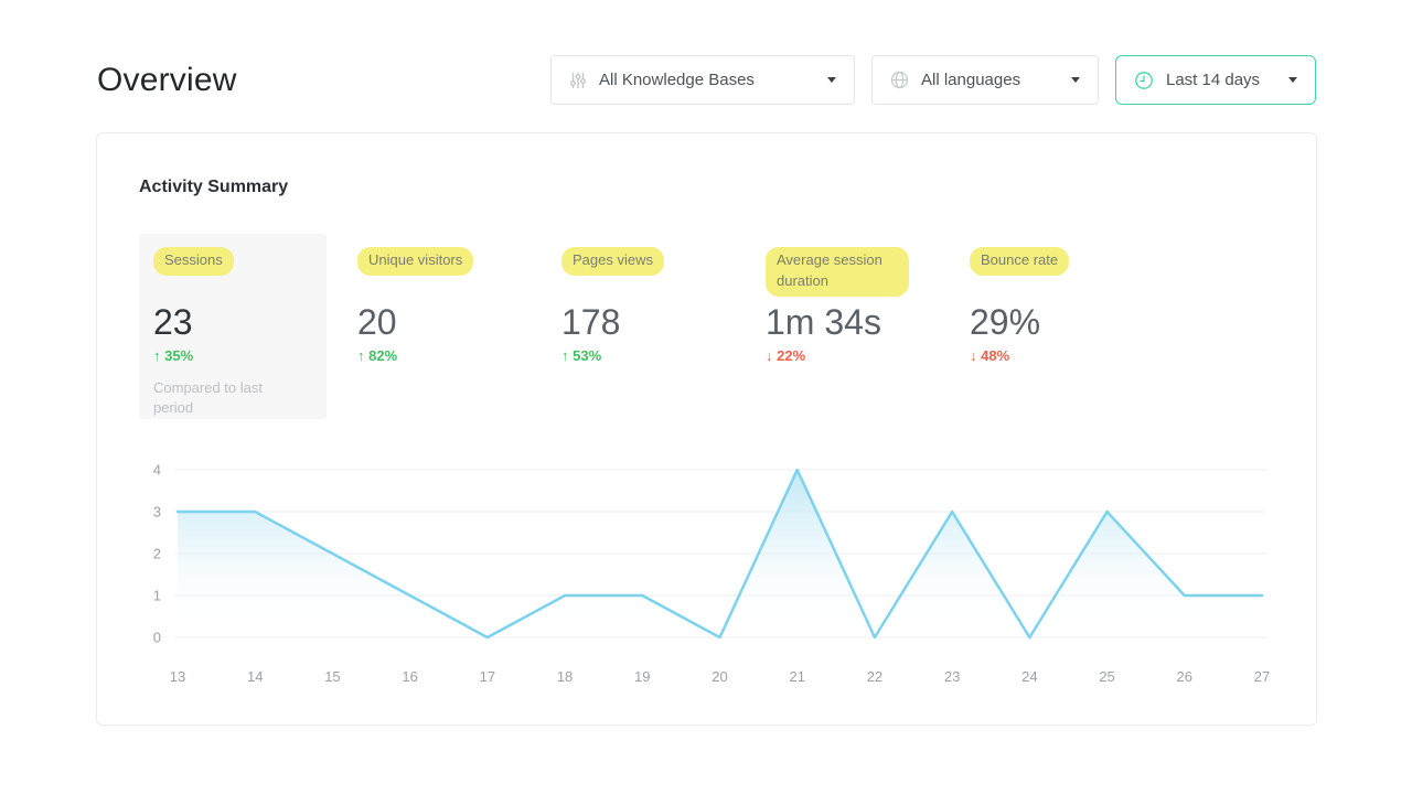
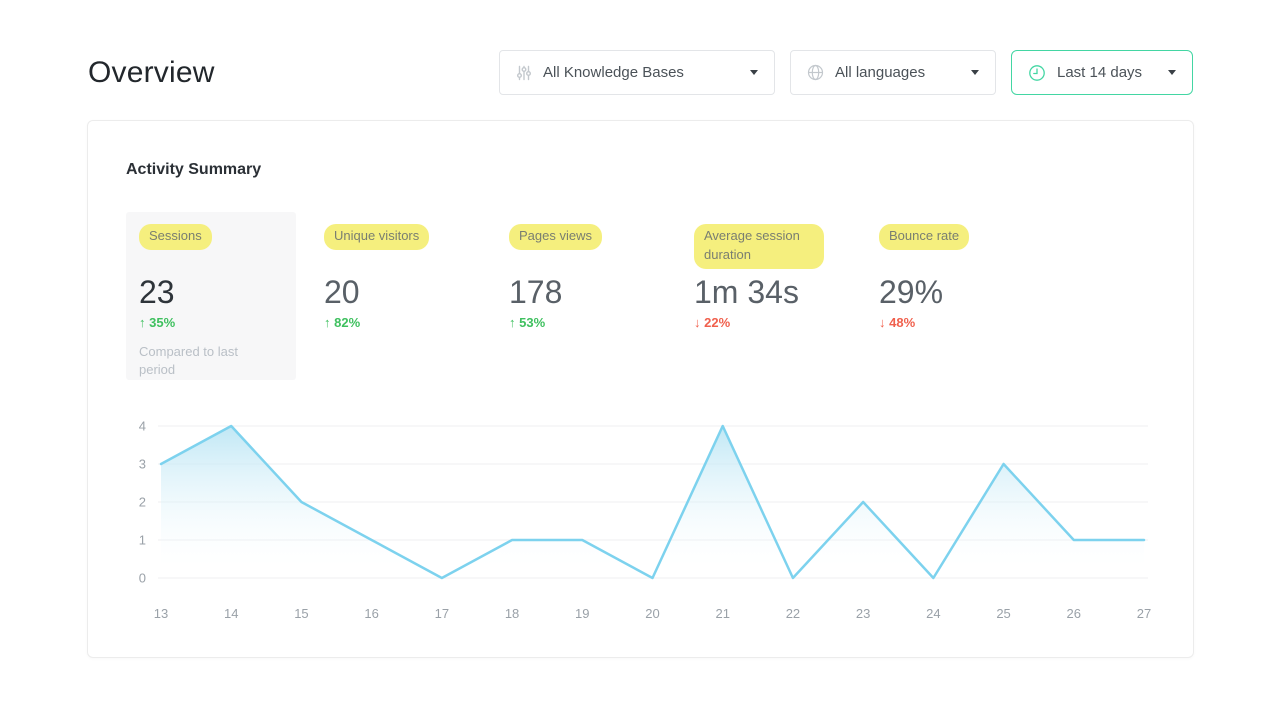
14: 3 -> 4
23: 3 -> 2
